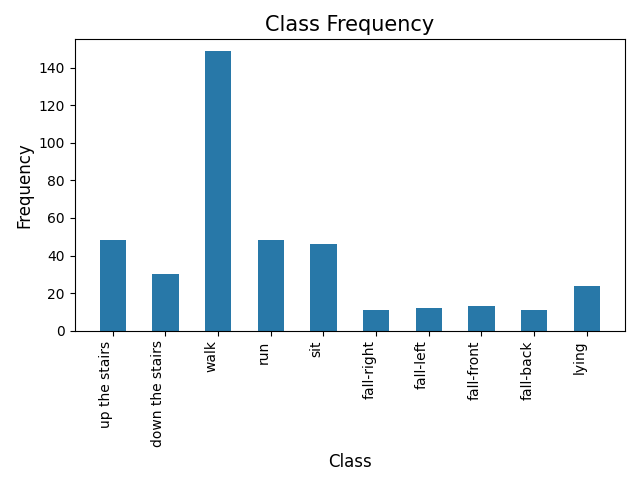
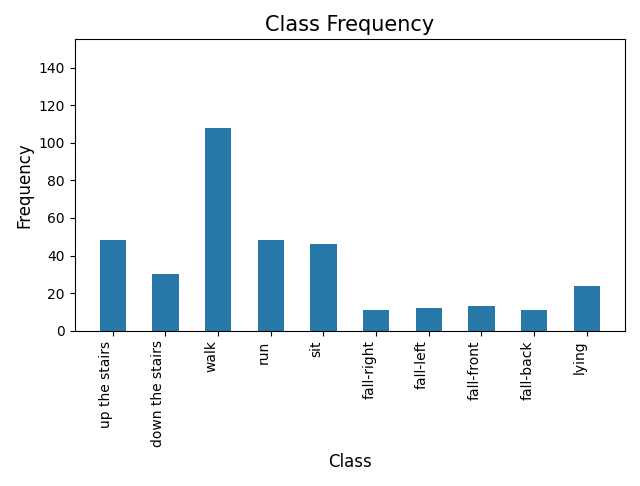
walk: 149 -> 108
